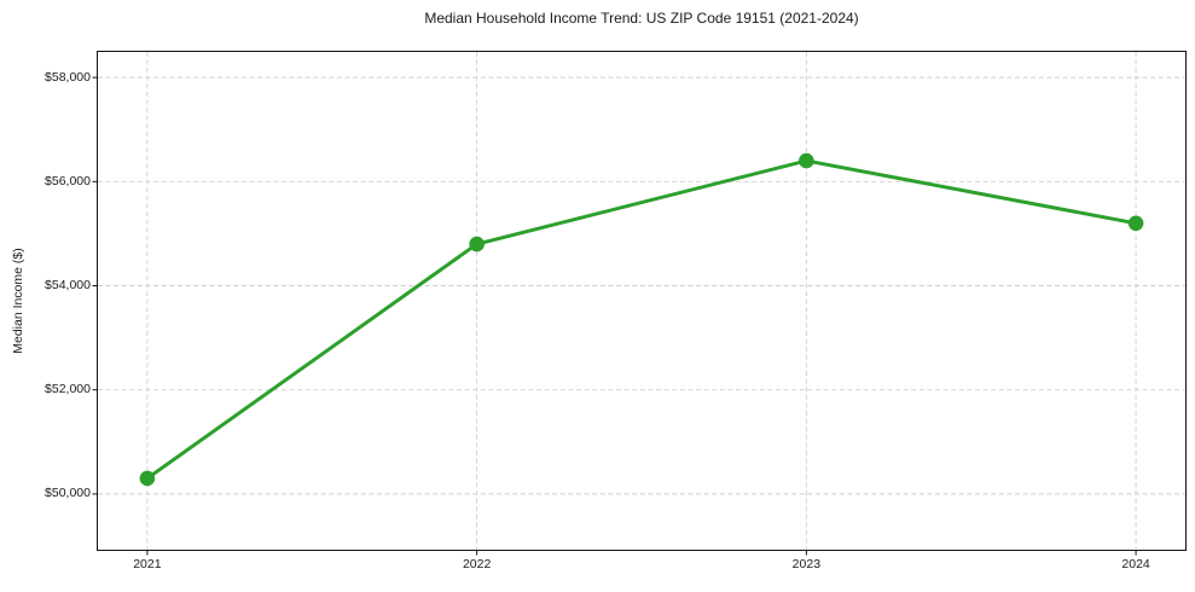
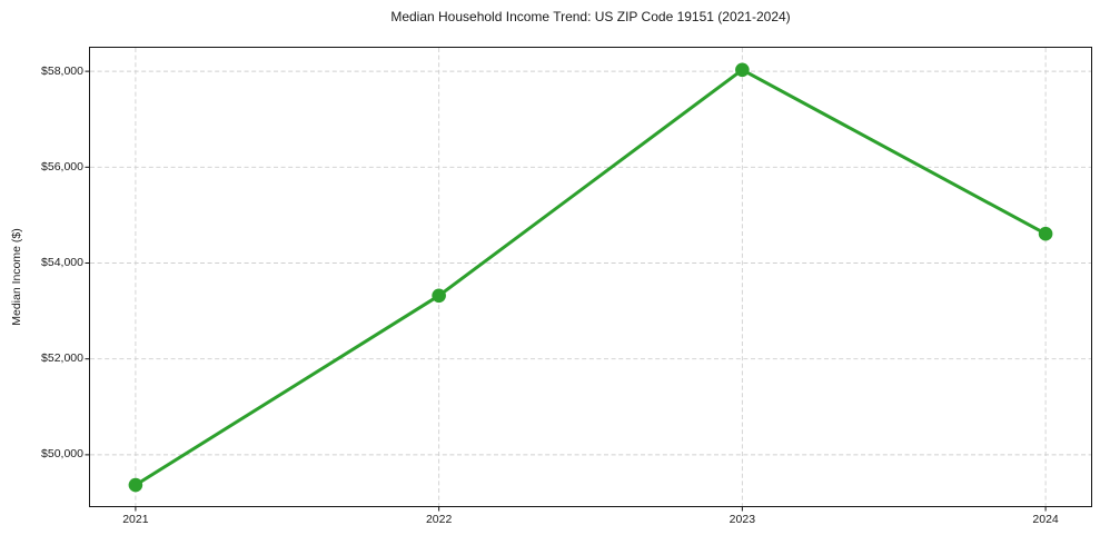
2021: $50300 -> $49400
2022: $54800 -> $53300
2023: $56400 -> $58000
2024: $55200 -> $54600
